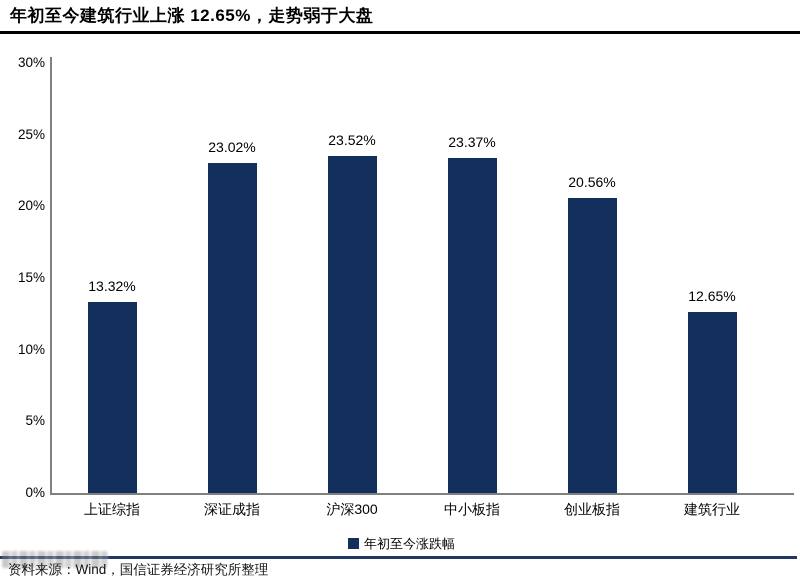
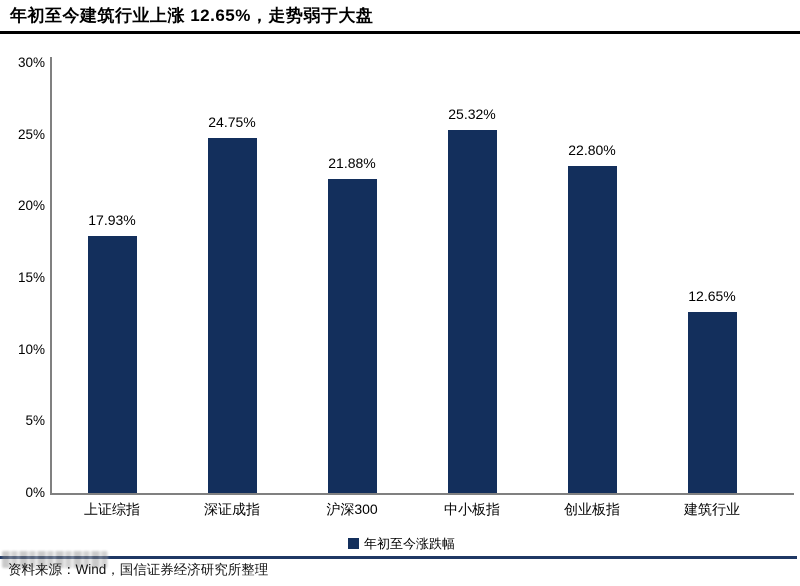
上证综指: 13.32% -> 17.93%
深证成指: 23.02% -> 24.75%
沪深300: 23.52% -> 21.88%
中小板指: 23.37% -> 25.32%
创业板指: 20.56% -> 22.80%
